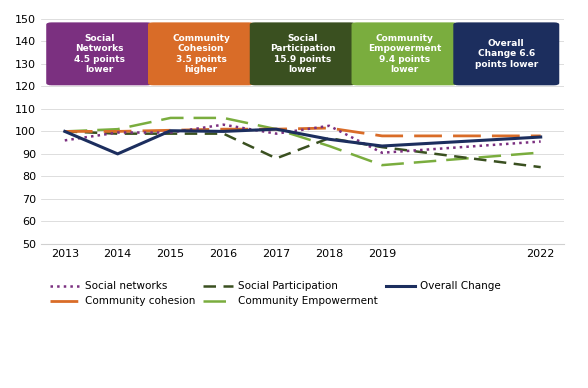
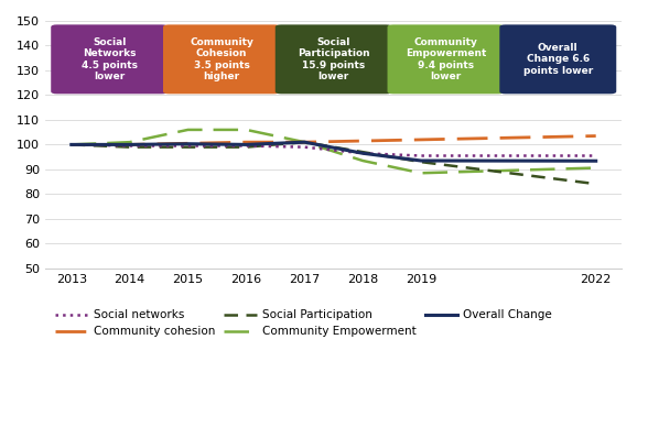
Social networks/2013: 96.0 -> 100.0
Overall Change/2014: 90.0 -> 100.0
Social networks/2016: 103.0 -> 99.5
Social Participation/2017: 88.0 -> 101.0
Social networks/2018: 102.5 -> 96.5
Social networks/2019: 90.5 -> 95.5
Community cohesion/2019: 98.0 -> 102.0
Community Empowerment/2019: 85.0 -> 88.5
Community cohesion/2022: 98.0 -> 103.5
Overall Change/2022: 97.5 -> 93.4
